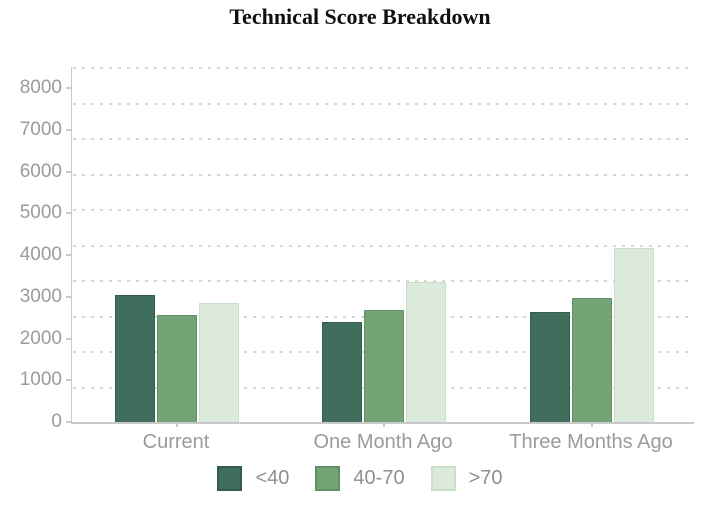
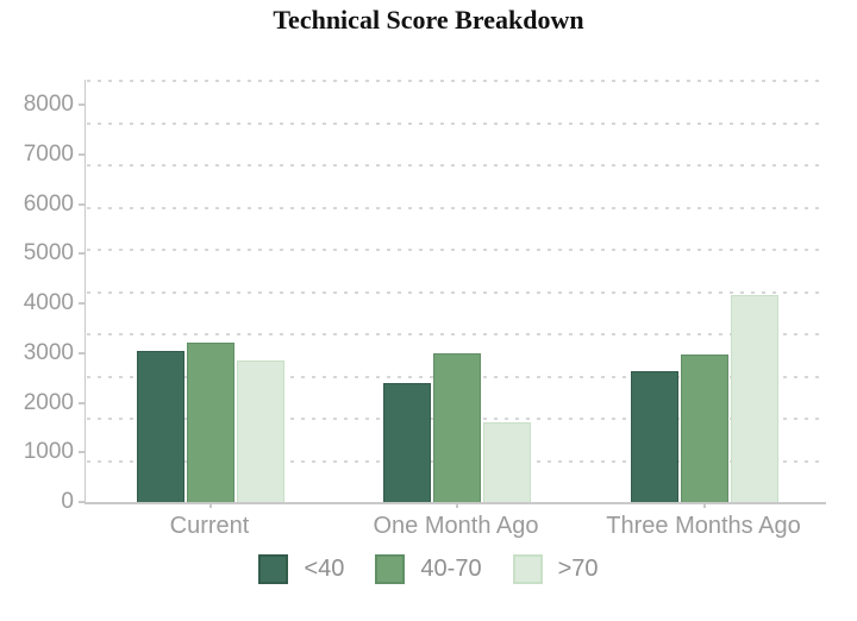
40-70/Current: 2600 -> 3200
40-70/One Month Ago: 2700 -> 3000
>70/One Month Ago: 3400 -> 1600
